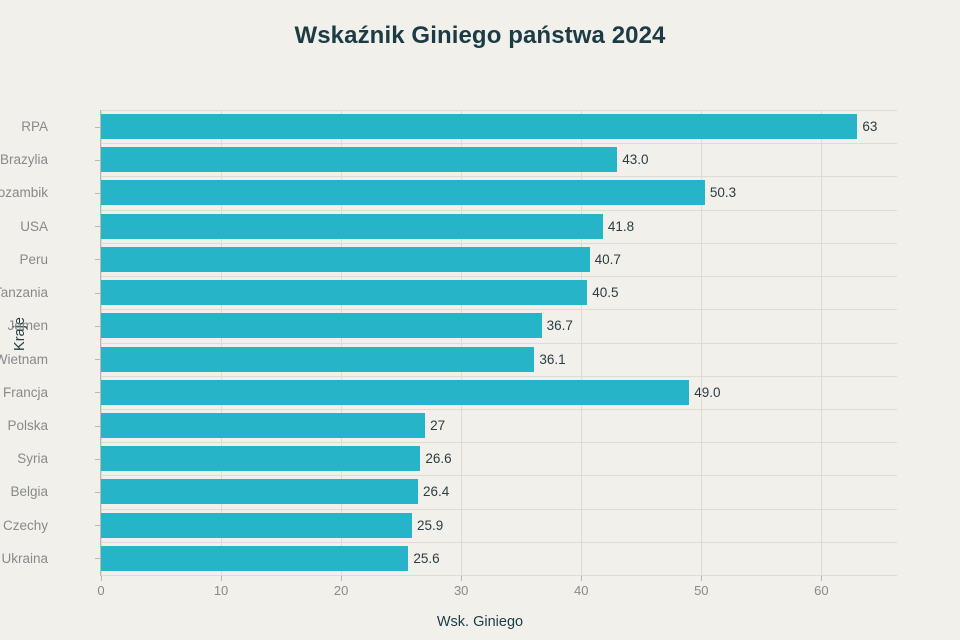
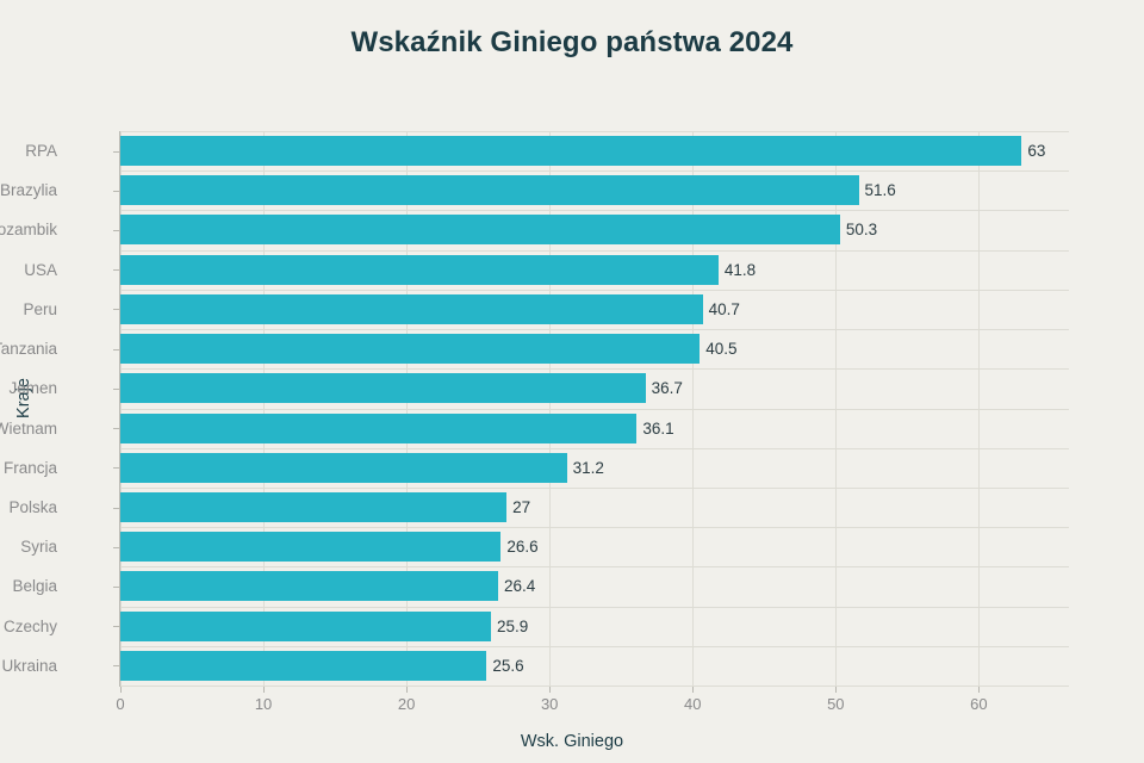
Brazylia: 43.0 -> 51.6
Francja: 49.0 -> 31.2
